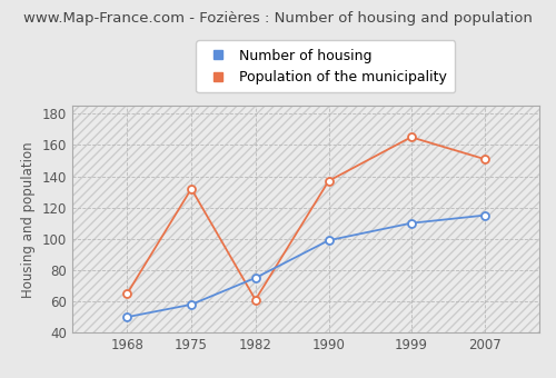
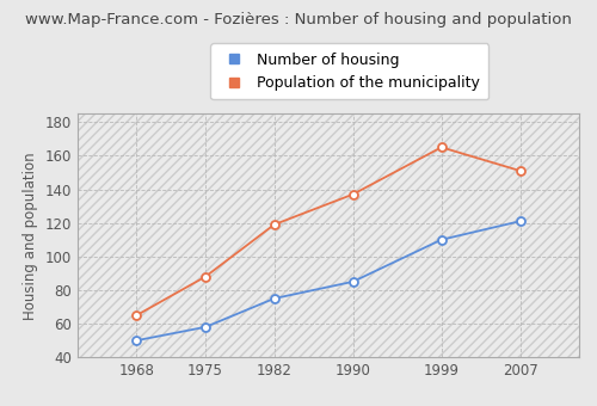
Population of the municipality/1975: 132 -> 88
Population of the municipality/1982: 61 -> 119
Number of housing/1990: 99 -> 85
Number of housing/2007: 115 -> 121
